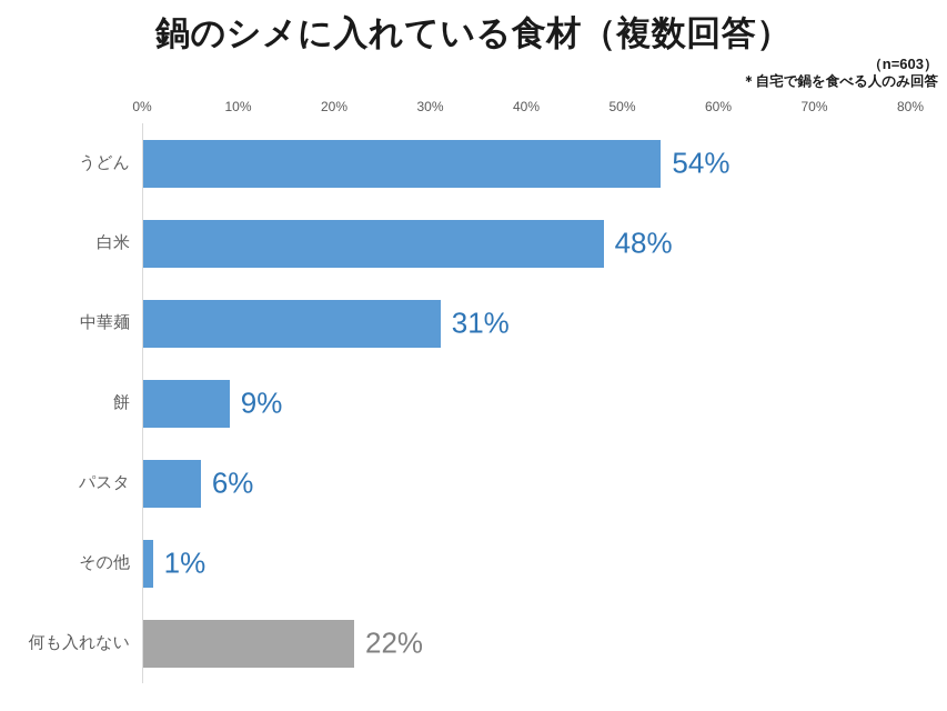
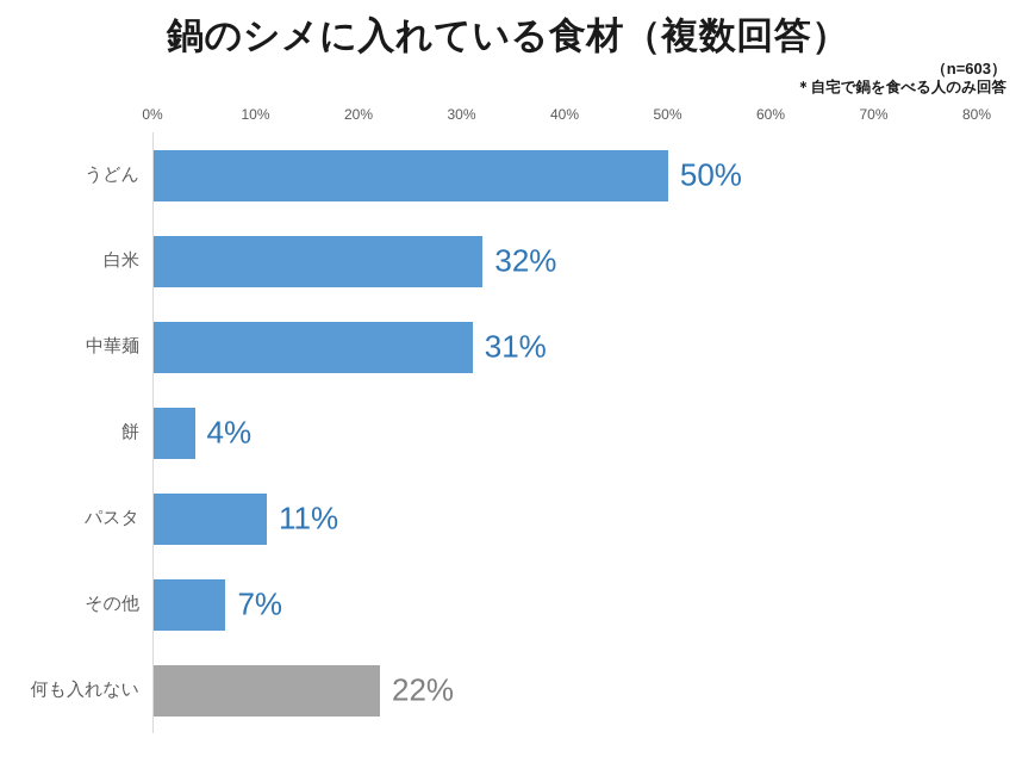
うどん: 54% -> 50%
白米: 48% -> 32%
餅: 9% -> 4%
パスタ: 6% -> 11%
その他: 1% -> 7%
